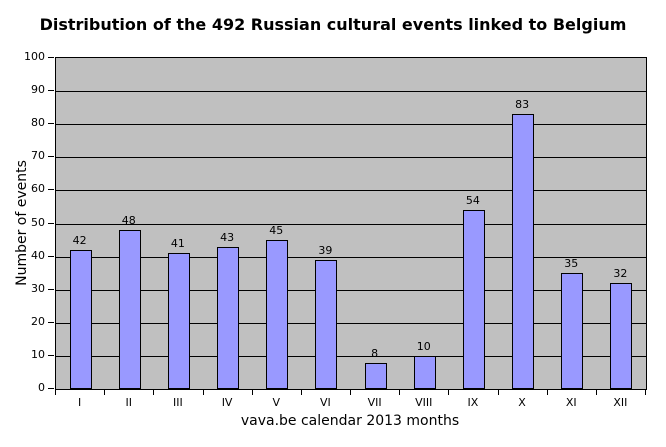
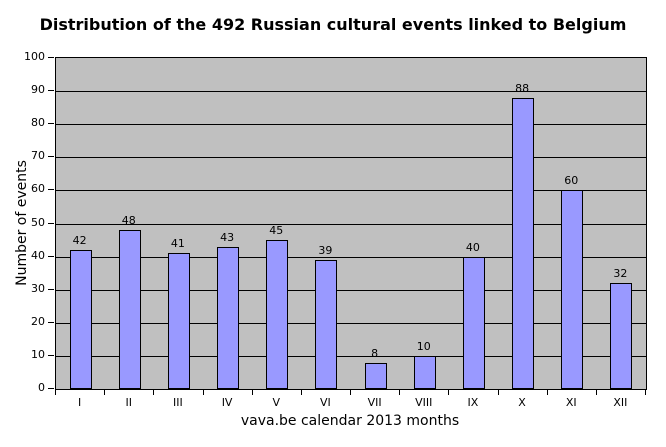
IX: 54 -> 40
X: 83 -> 88
XI: 35 -> 60
